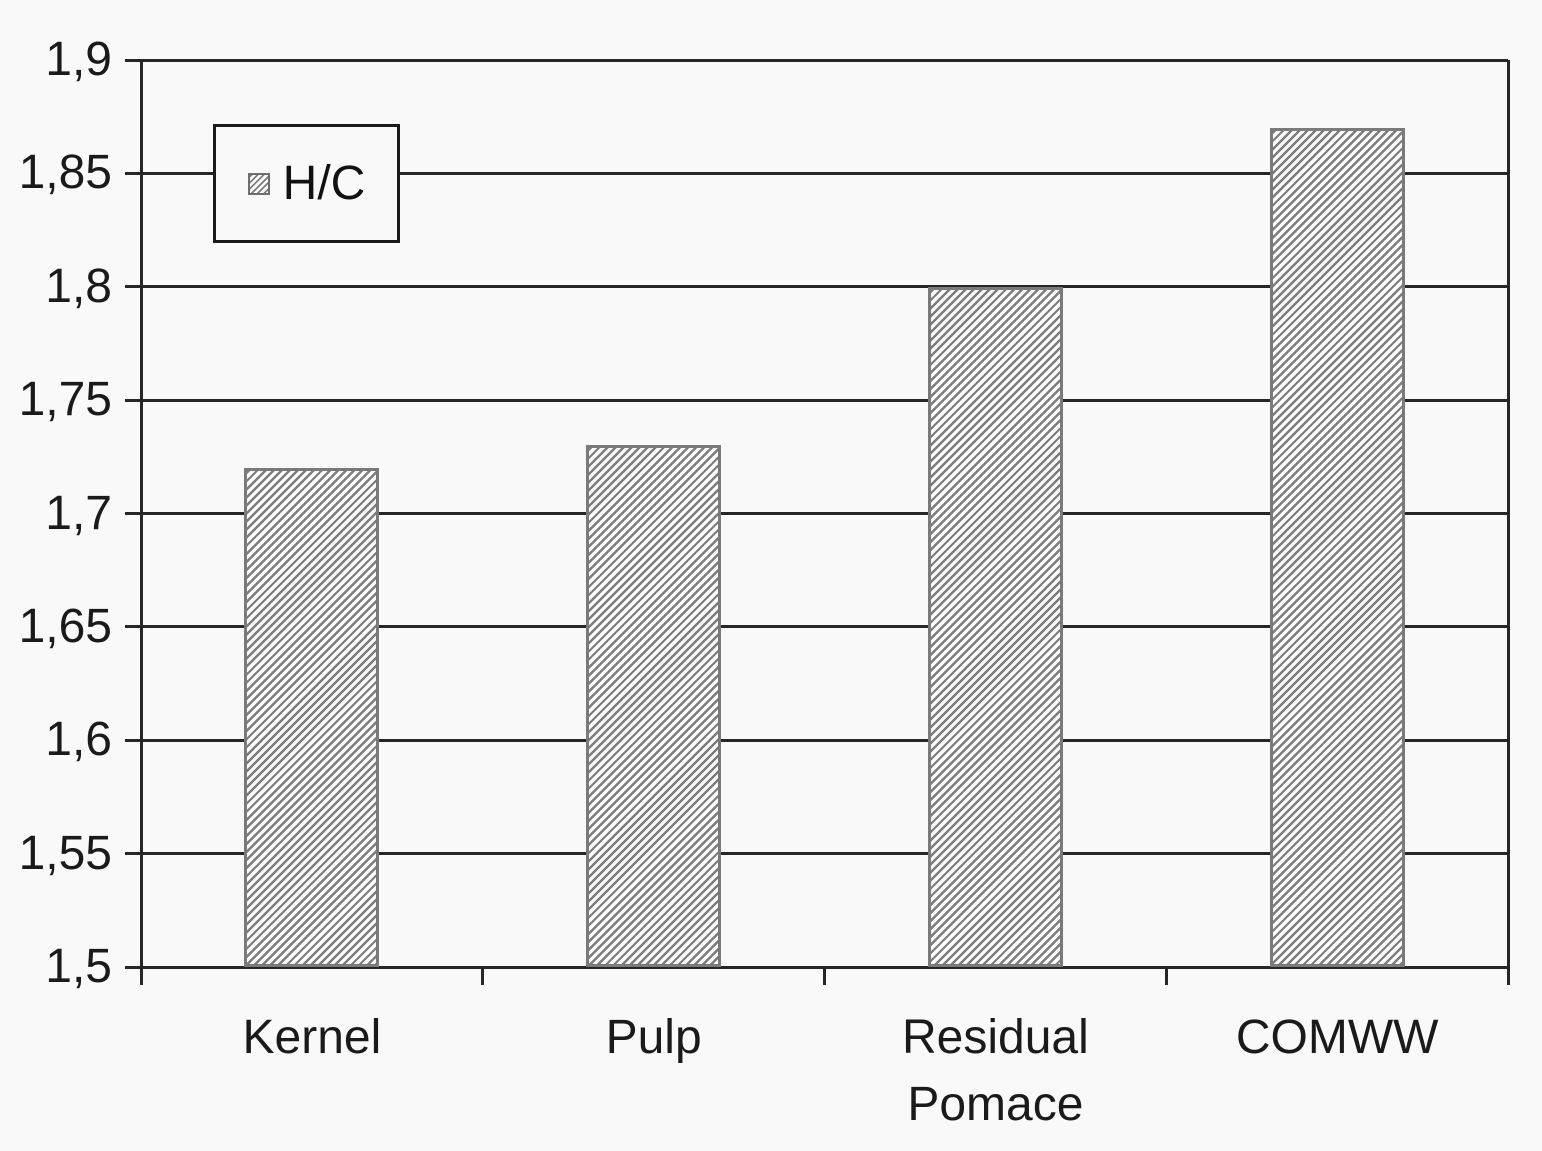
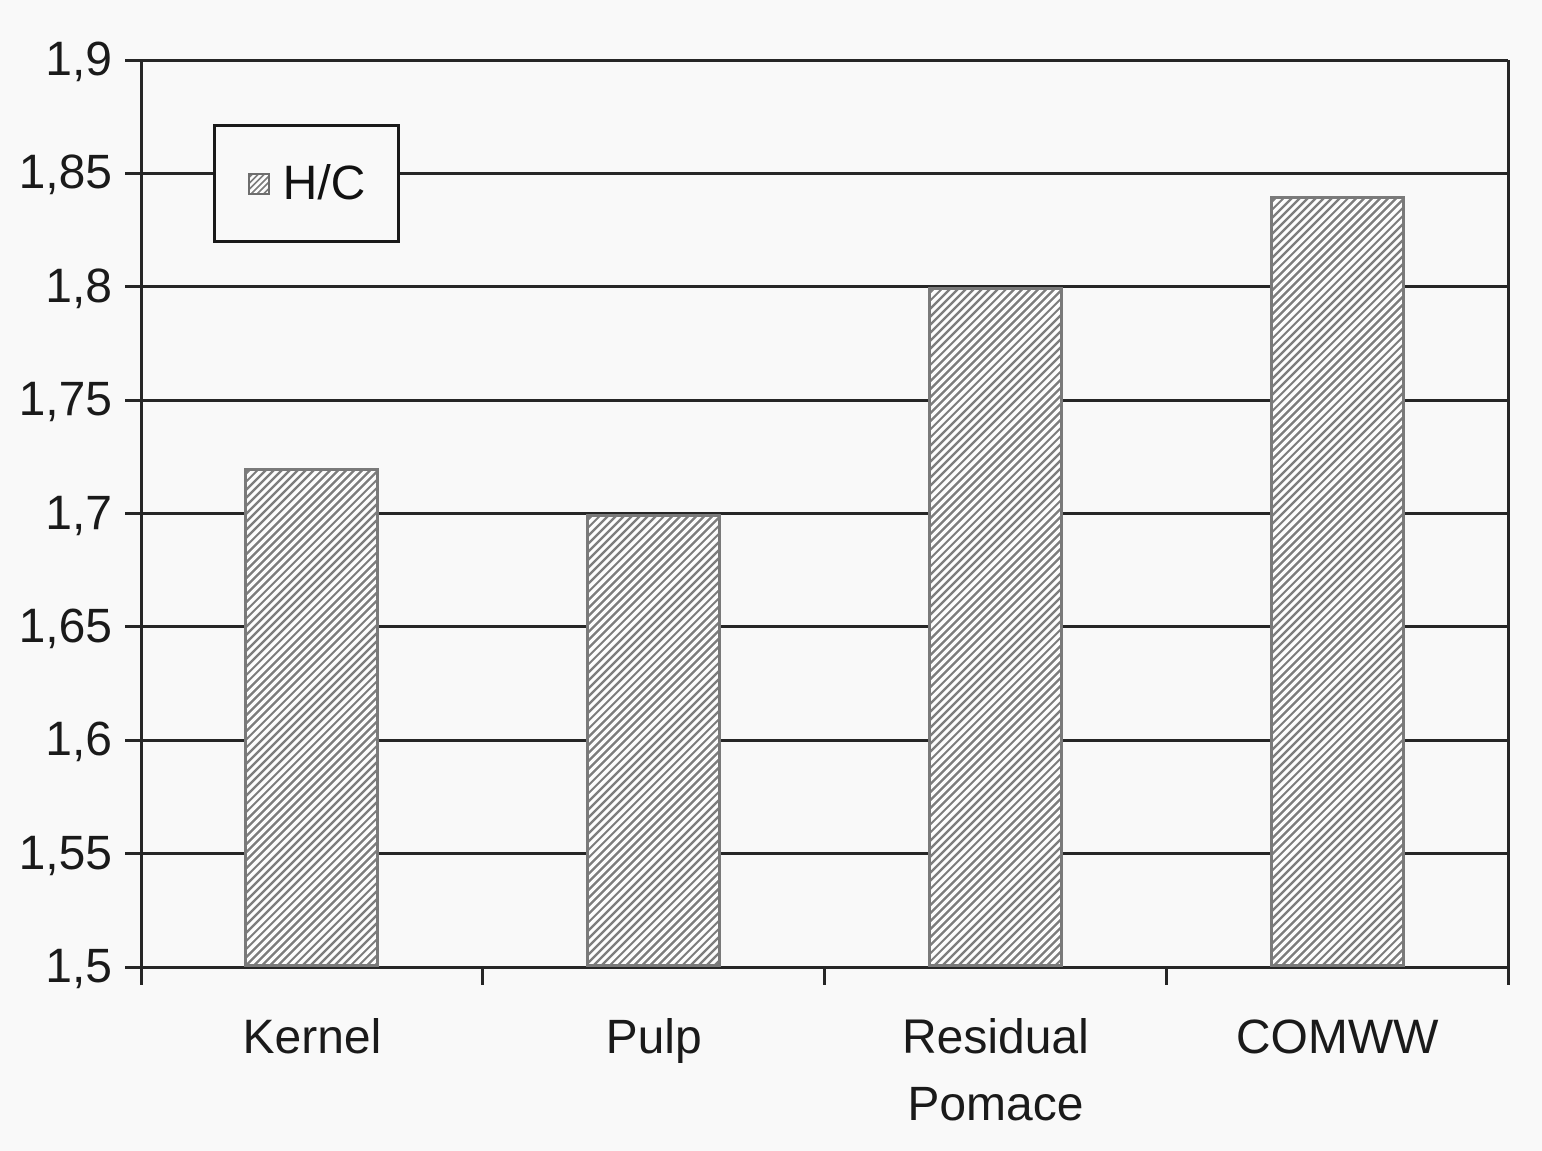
Pulp: 1,73 -> 1,70
COMWW: 1,87 -> 1,84
